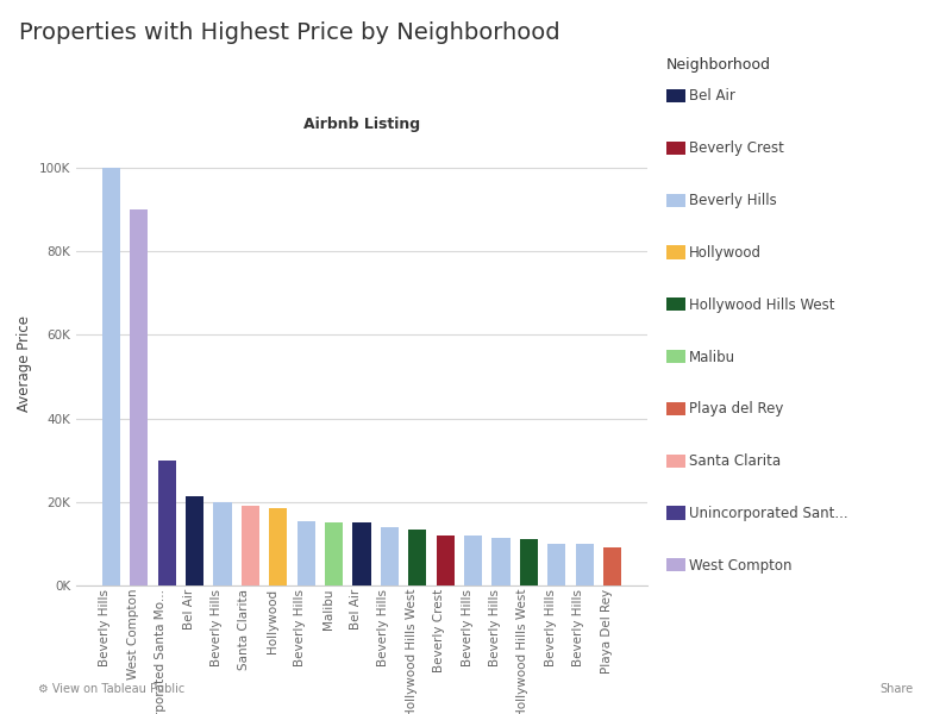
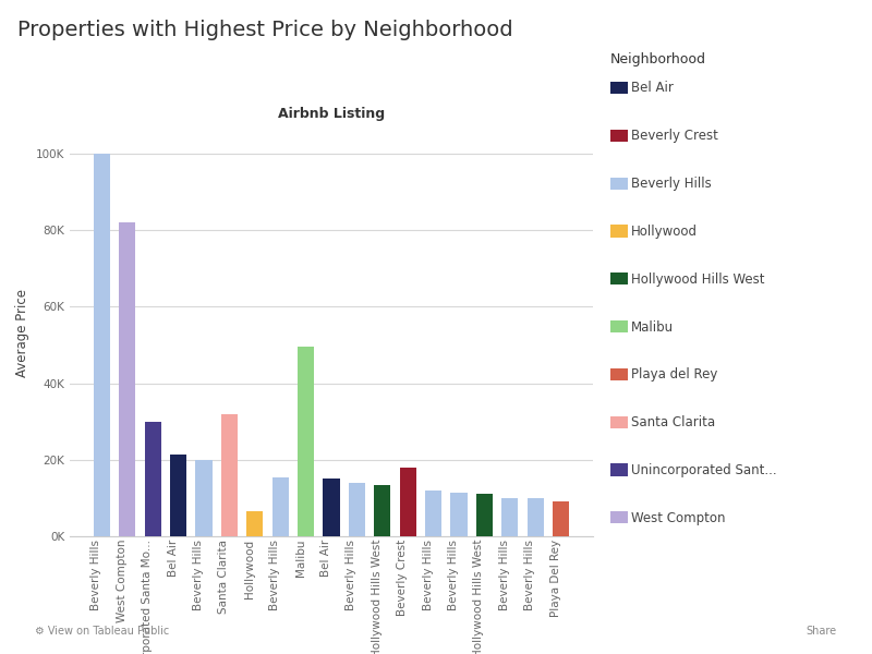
West Compton: 90.0K -> 82.0K
Santa Clarita: 19.0K -> 32.0K
Hollywood: 18.5K -> 6.5K
Malibu: 15.0K -> 49.5K
Beverly Crest: 12.0K -> 18.0K
